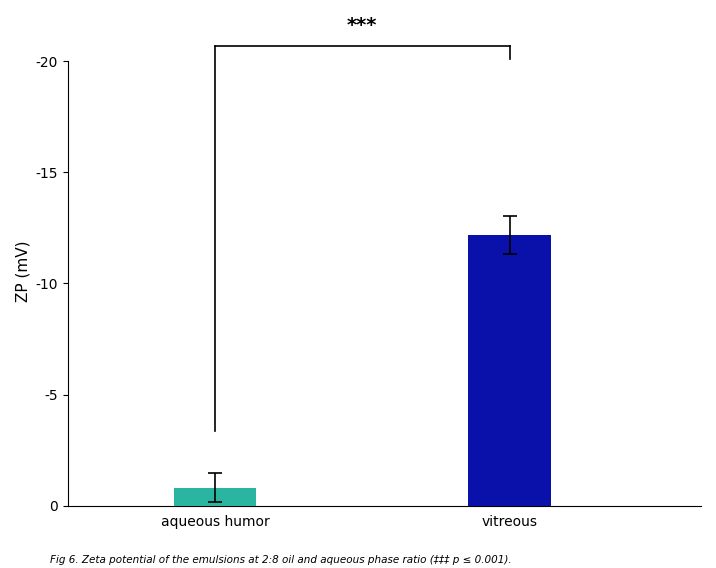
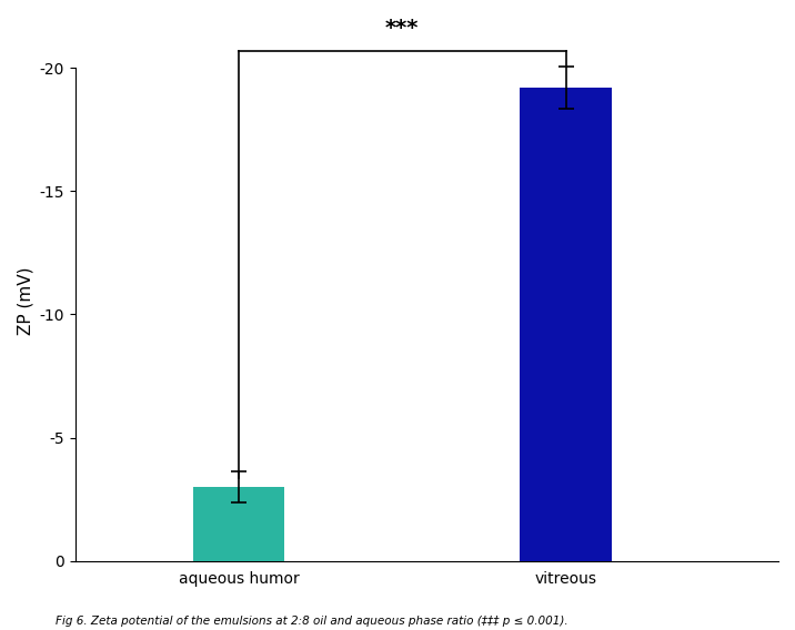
aqueous humor: -0.8 -> -3.0
vitreous: -12.2 -> -19.2
